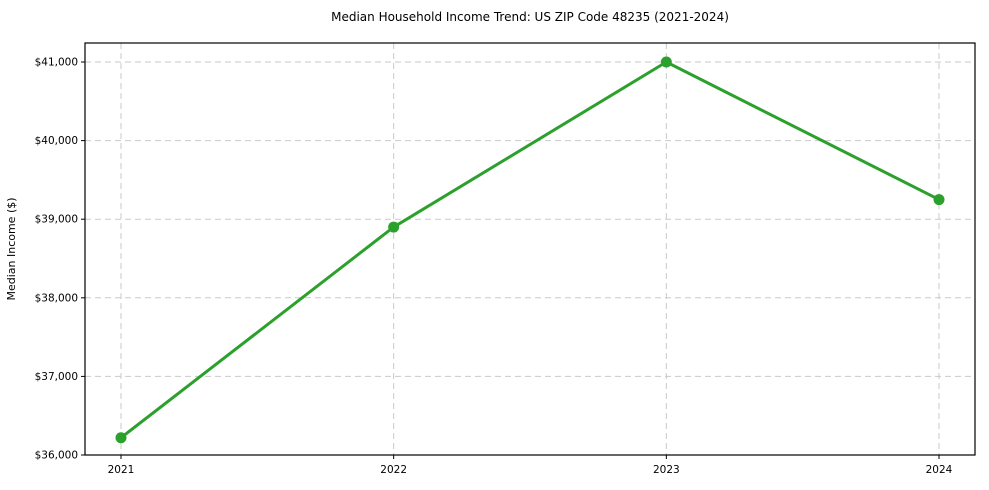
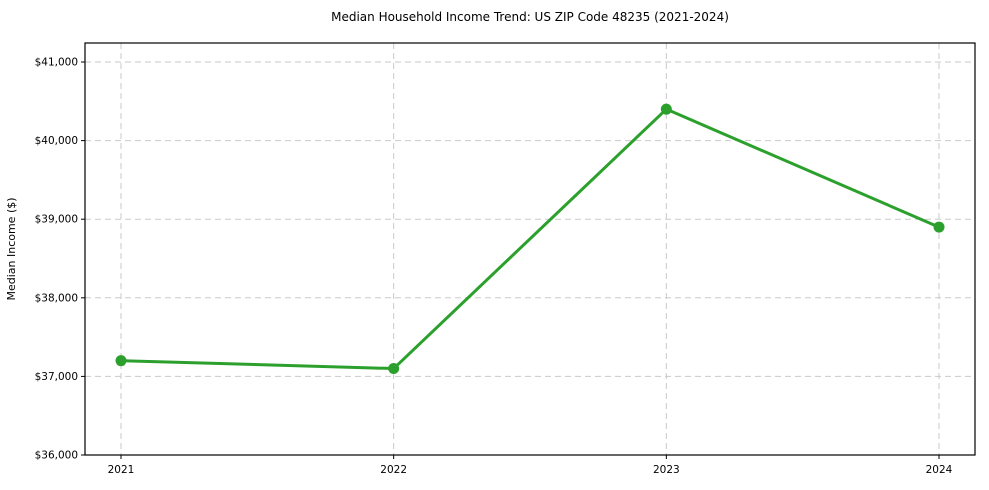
2021: $36200 -> $37200
2022: $38900 -> $37100
2023: $41000 -> $40400
2024: $39200 -> $38900
